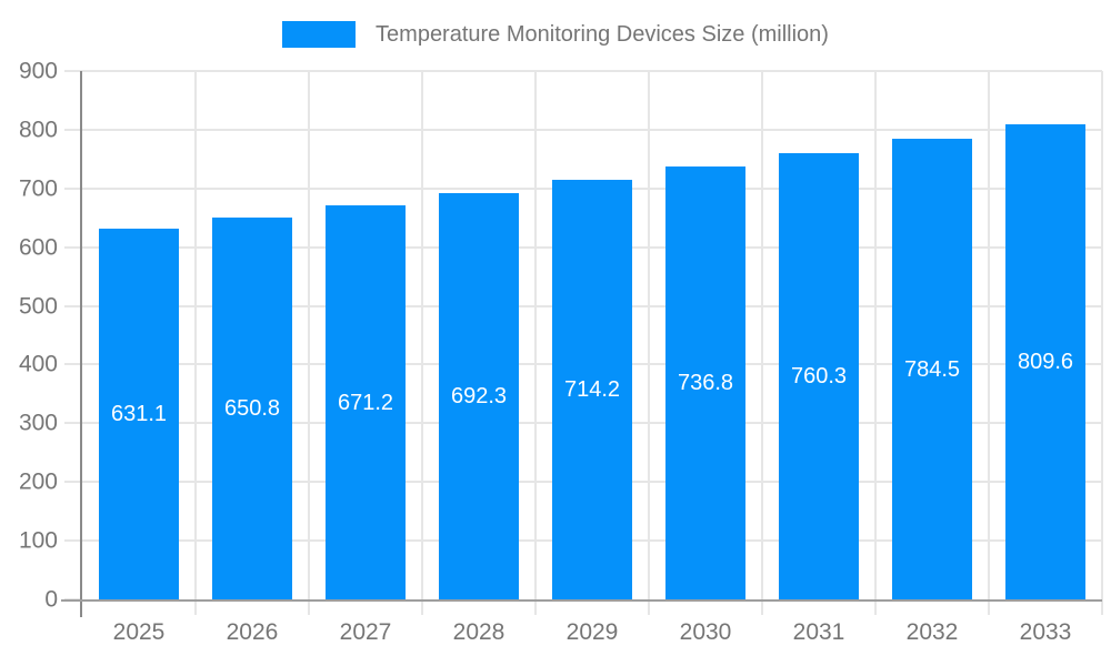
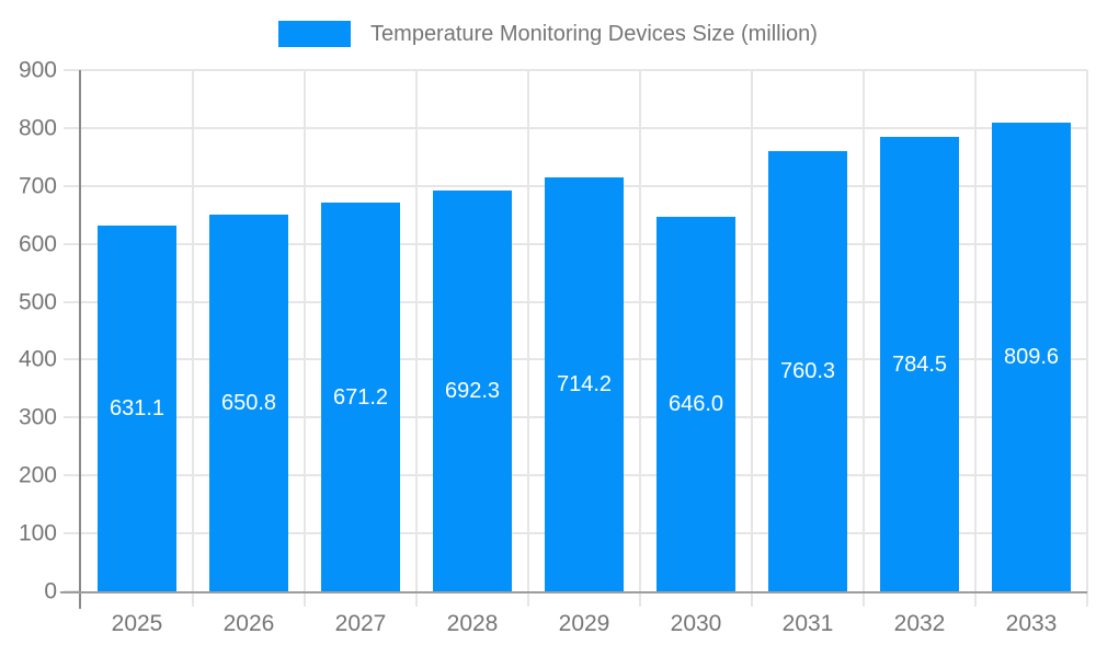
2030: 736.8 -> 646.0
